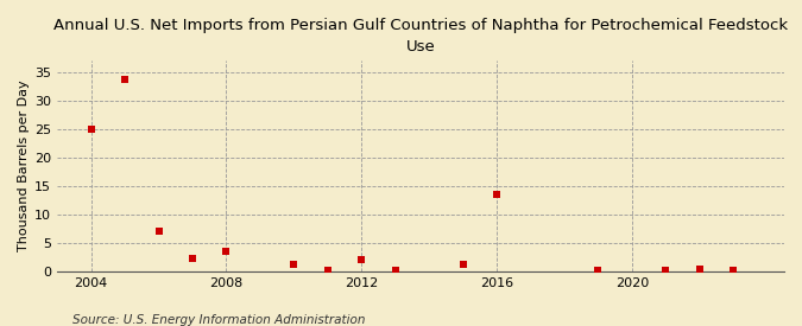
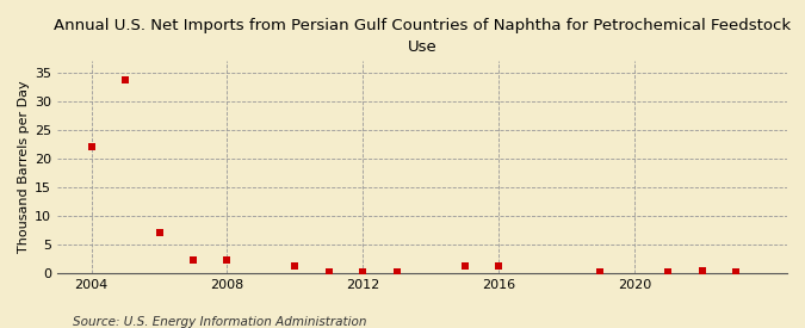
2004: 25.0 -> 22.0
2008: 3.5 -> 2.2
2012: 2.0 -> 0.1
2016: 13.5 -> 1.2
